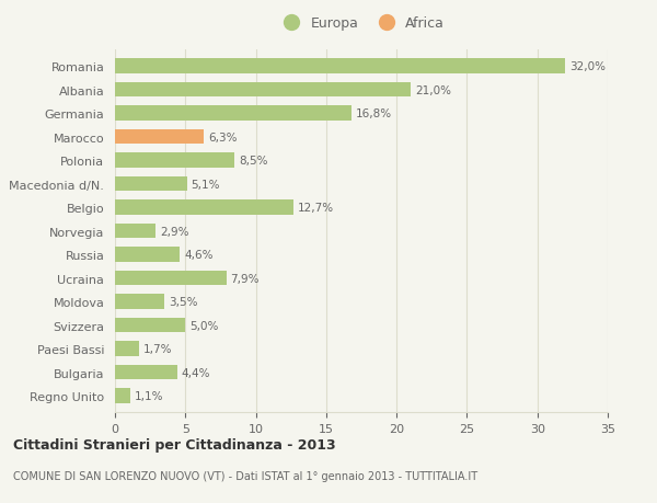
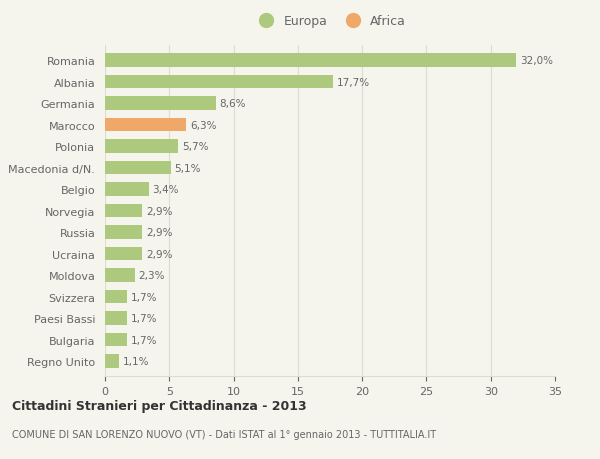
Albania: 21,0% -> 17,7%
Germania: 16,8% -> 8,6%
Polonia: 8,5% -> 5,7%
Belgio: 12,7% -> 3,4%
Russia: 4,6% -> 2,9%
Ucraina: 7,9% -> 2,9%
Moldova: 3,5% -> 2,3%
Svizzera: 5,0% -> 1,7%
Bulgaria: 4,4% -> 1,7%
